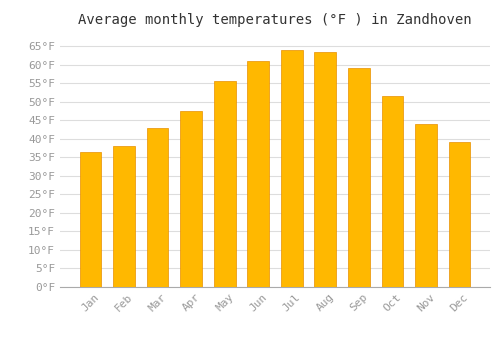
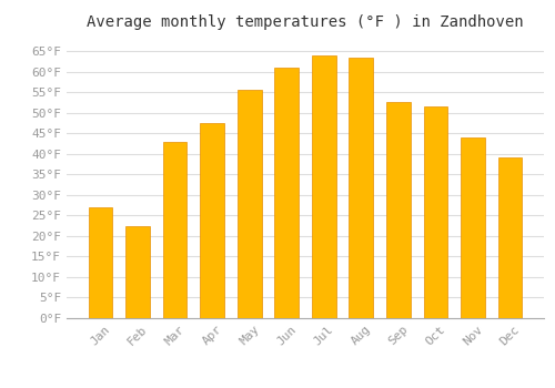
Jan: 36.5°F -> 27.0°F
Feb: 38.0°F -> 22.5°F
Sep: 59.0°F -> 52.5°F
